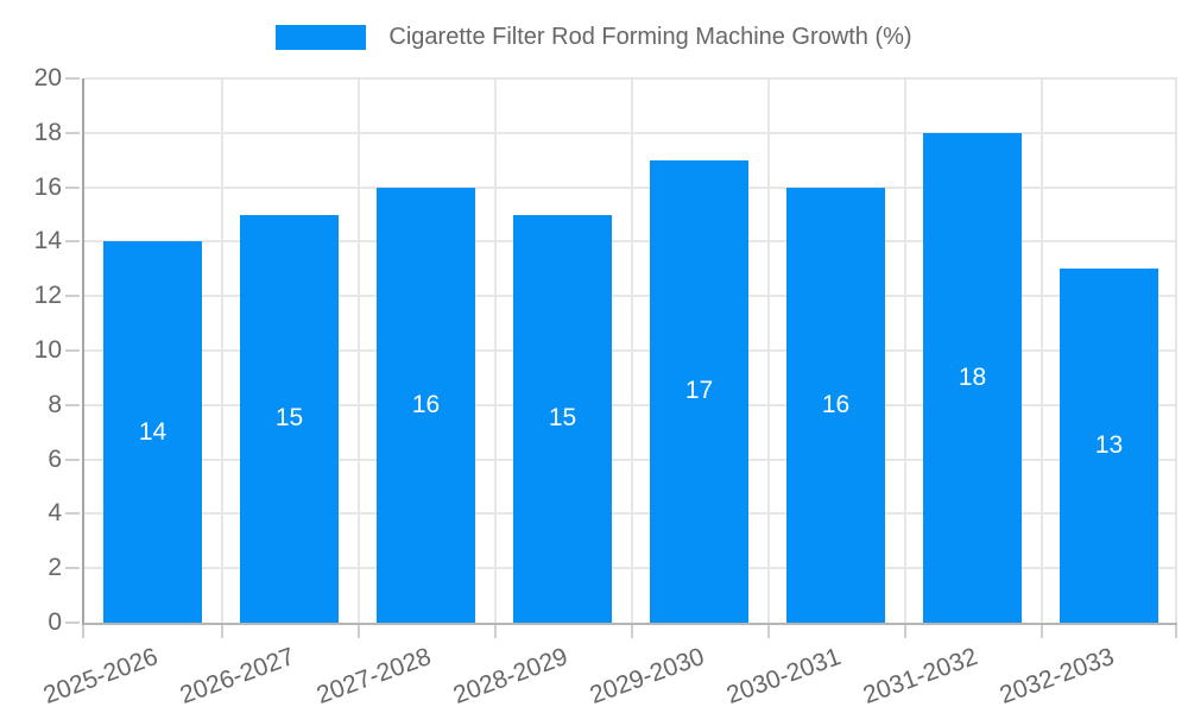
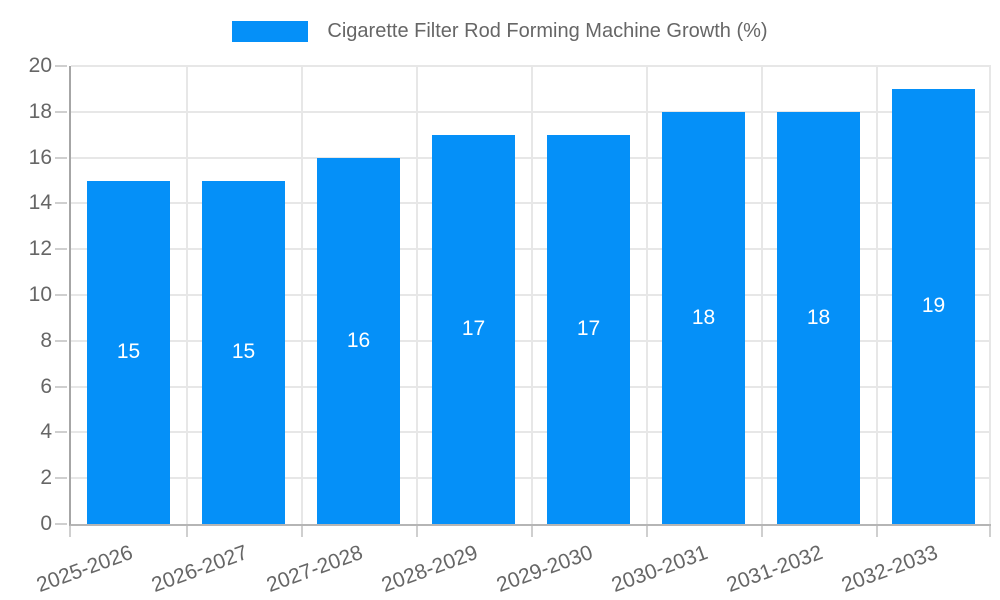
2025-2026: 14 -> 15
2028-2029: 15 -> 17
2030-2031: 16 -> 18
2032-2033: 13 -> 19
